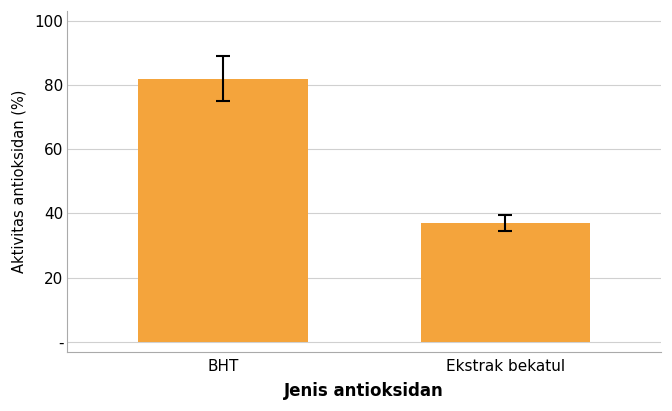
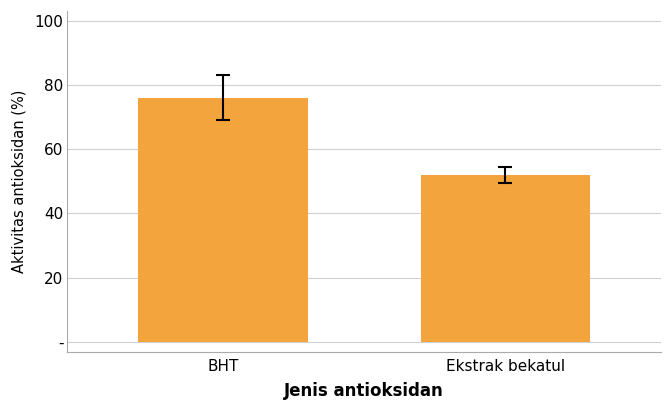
BHT: 82 -> 76
Ekstrak bekatul: 37 -> 52
